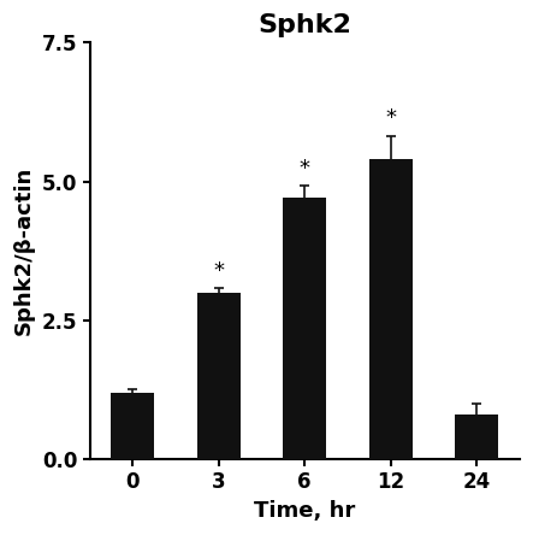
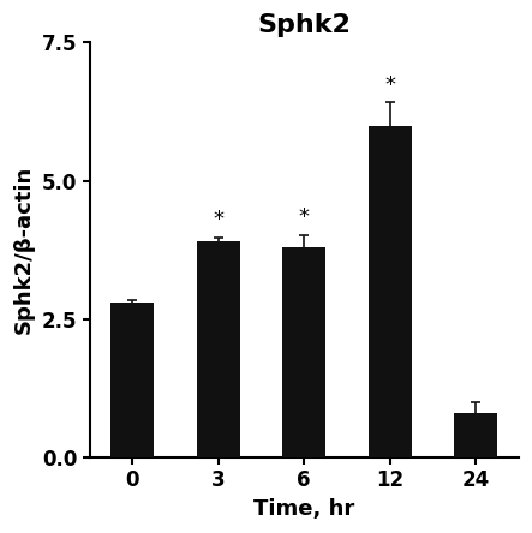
0: 1.2 -> 2.8
3: 3.0 -> 3.9
6: 4.7 -> 3.8
12: 5.4 -> 6.0
